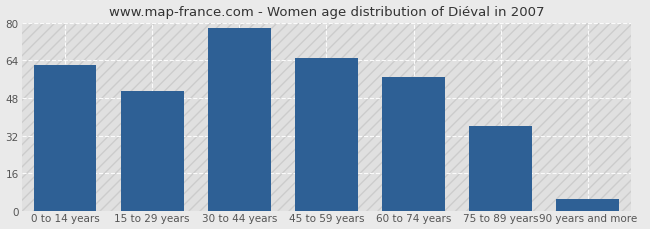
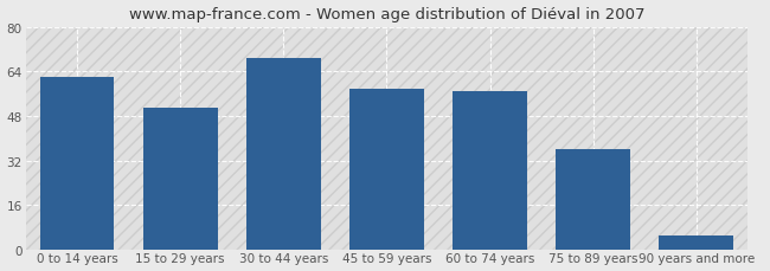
30 to 44 years: 78 -> 69
45 to 59 years: 65 -> 58
